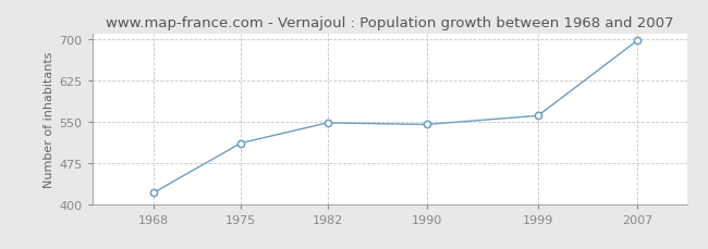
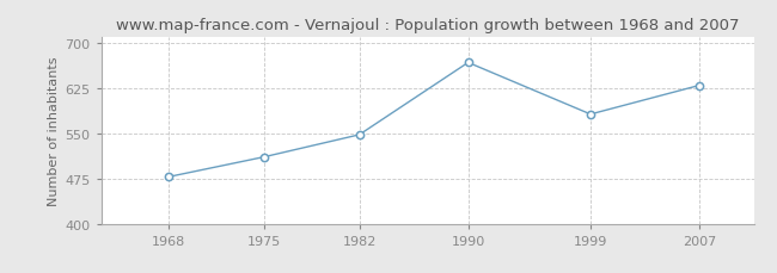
1968: 421 -> 478
1990: 545 -> 668
1999: 561 -> 582
2007: 698 -> 630
